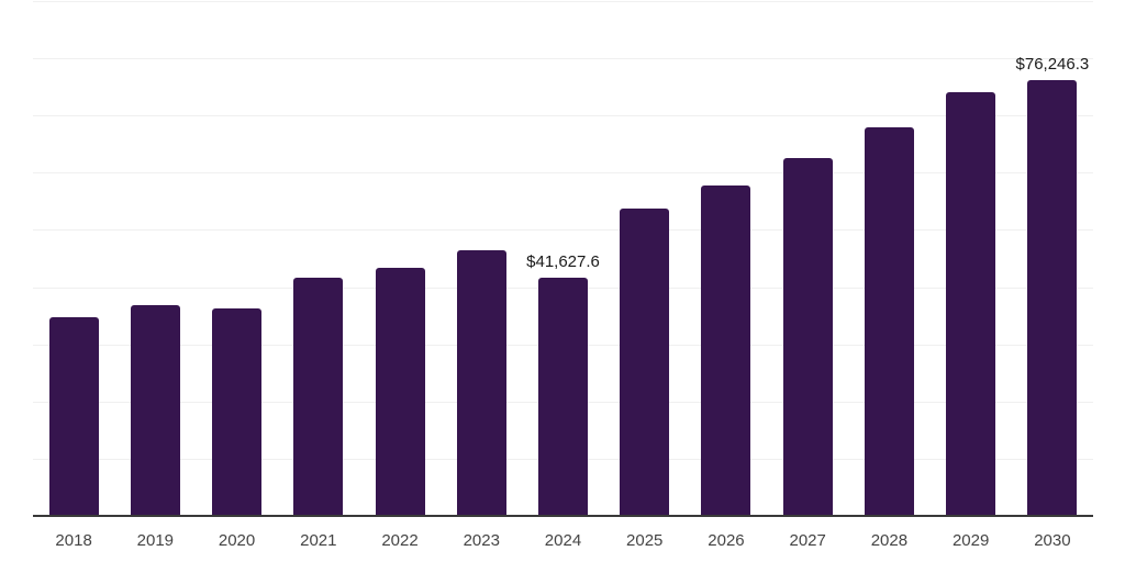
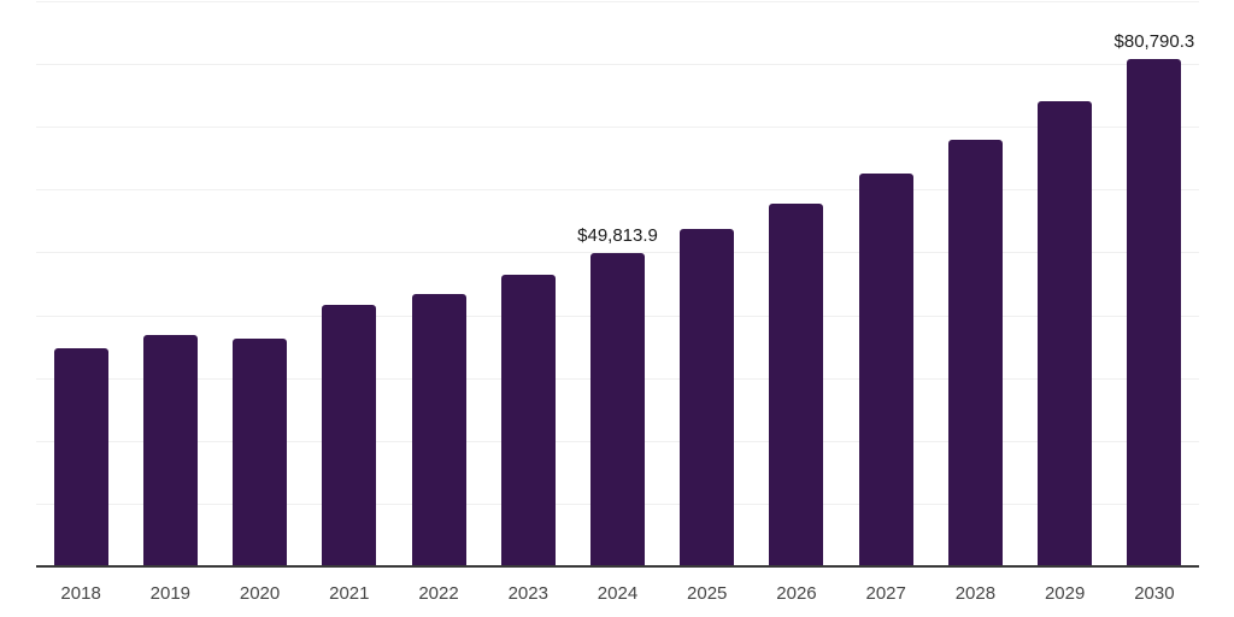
2024: $41,627.6 -> $49,813.9
2030: $76,246.3 -> $80,790.3
